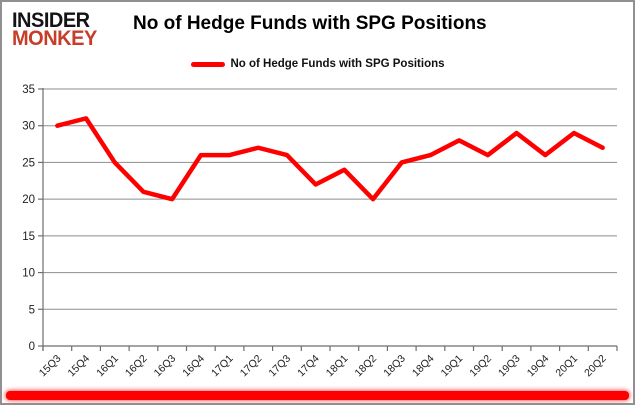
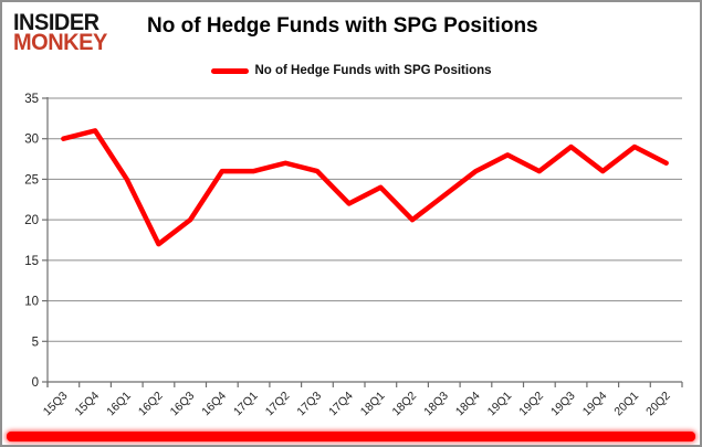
16Q2: 21 -> 17
18Q3: 25 -> 23
